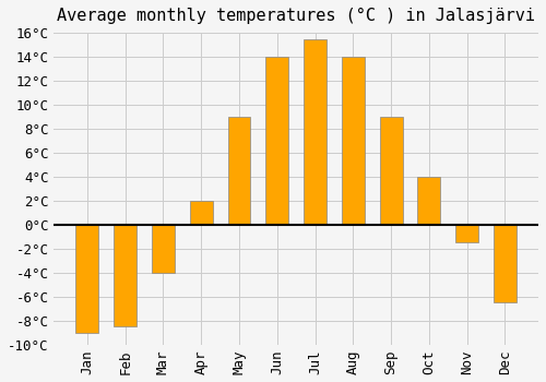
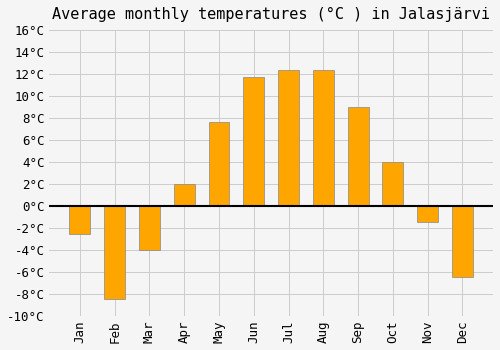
Jan: -9.0°C -> -2.6°C
May: 9.0°C -> 7.6°C
Jun: 14.0°C -> 11.7°C
Jul: 15.5°C -> 12.4°C
Aug: 14.0°C -> 12.4°C
